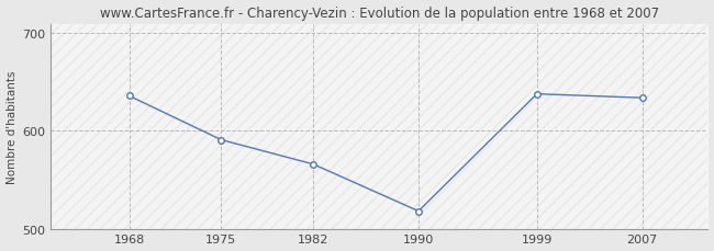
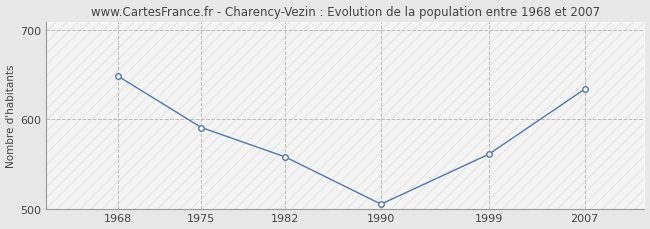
1968: 636 -> 649
1982: 566 -> 558
1990: 518 -> 505
1999: 638 -> 561
